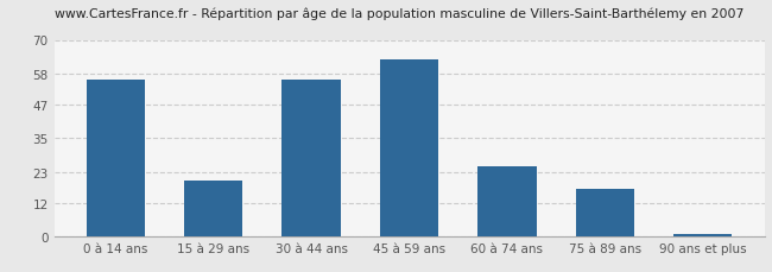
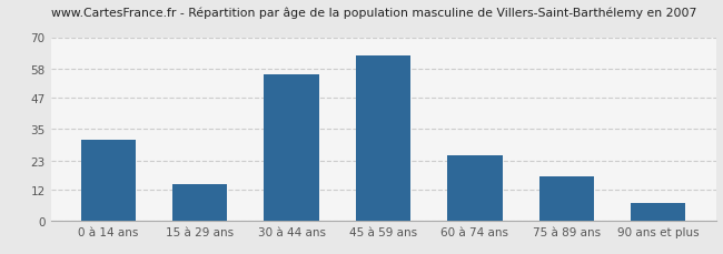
0 à 14 ans: 56 -> 31
15 à 29 ans: 20 -> 14
90 ans et plus: 1 -> 7
